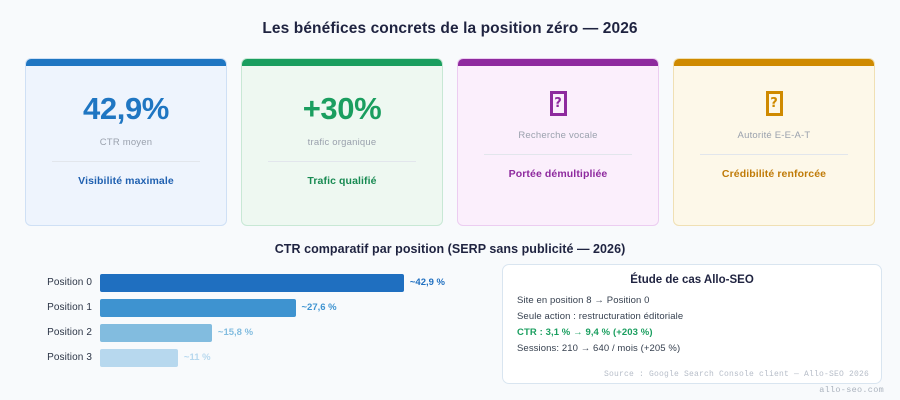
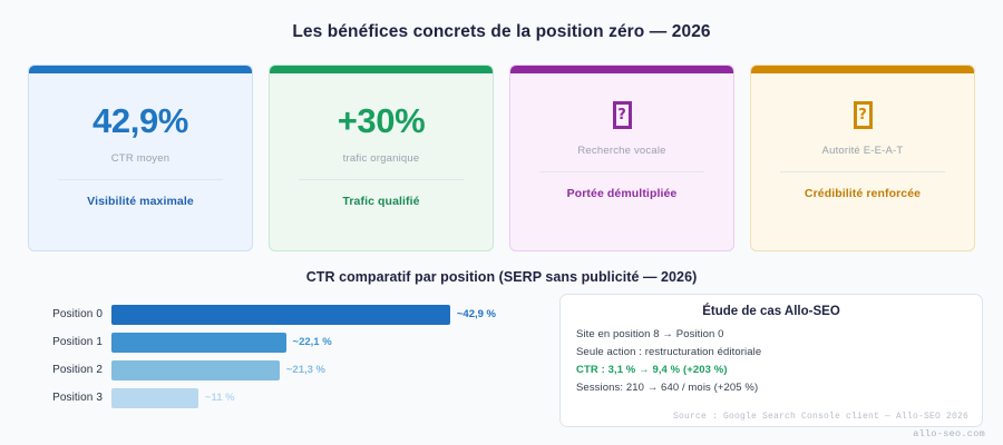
Position 1: 27,6 -> 22,1
Position 2: 15,8 -> 21,3
